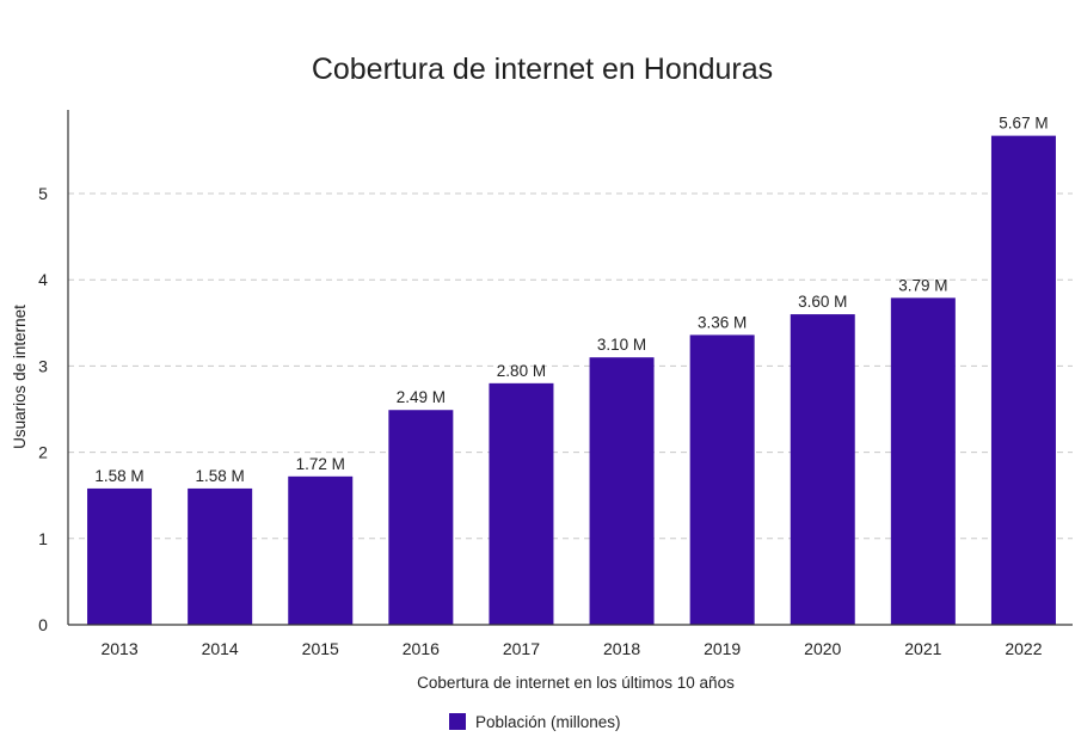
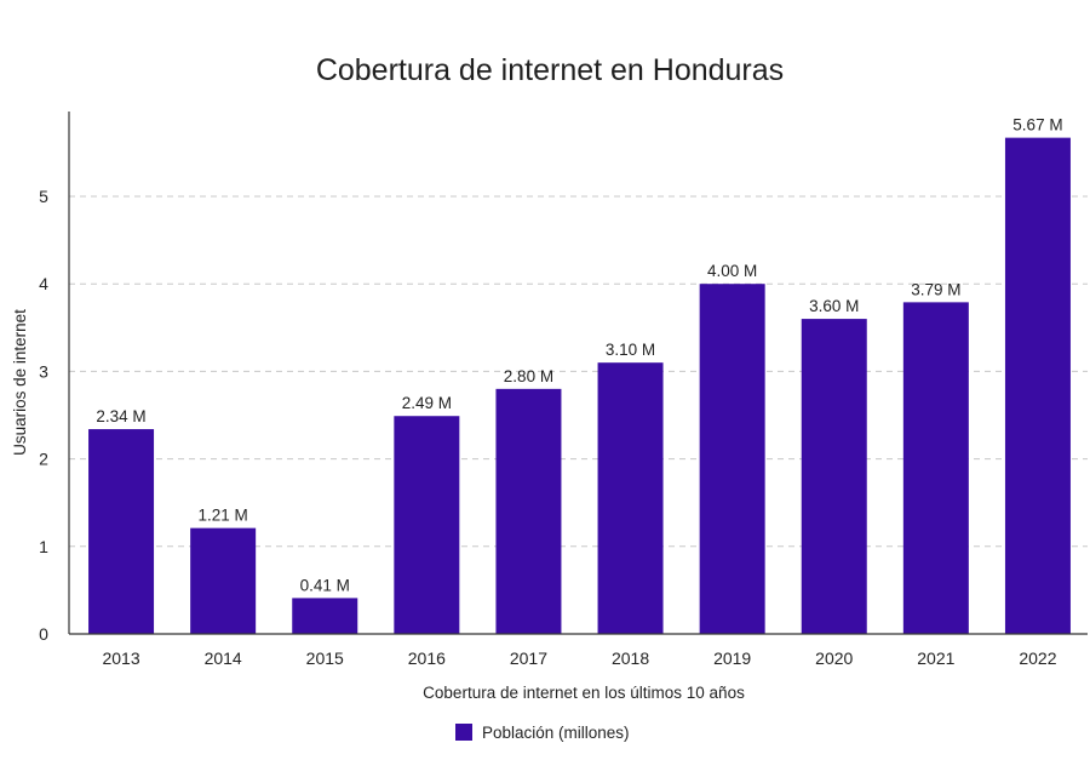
2013: 1.58 -> 2.34
2014: 1.58 -> 1.21
2015: 1.72 -> 0.41
2019: 3.36 -> 4.00
